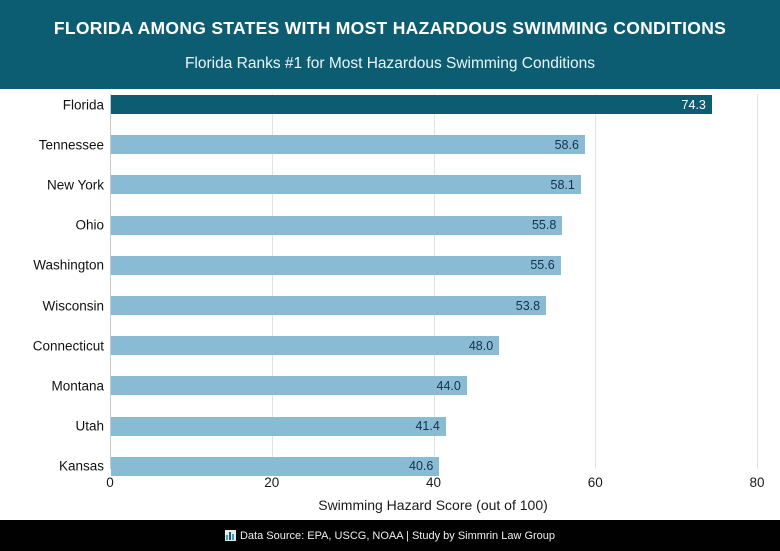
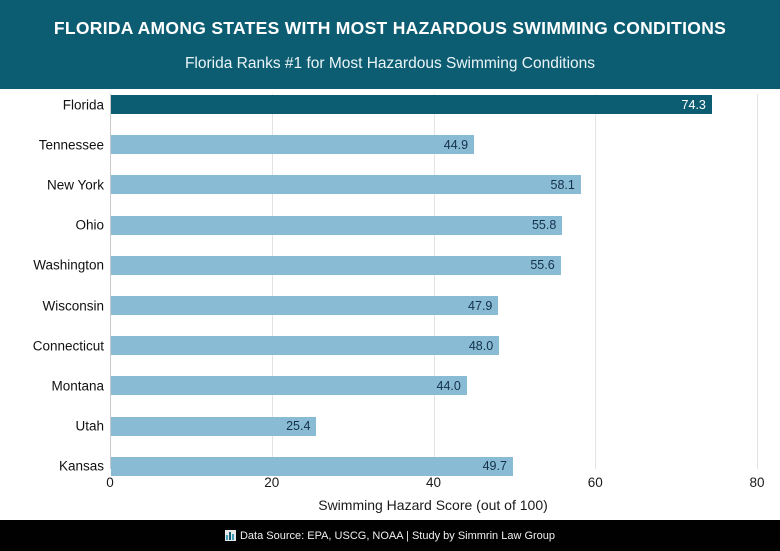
Tennessee: 58.6 -> 44.9
Wisconsin: 53.8 -> 47.9
Utah: 41.4 -> 25.4
Kansas: 40.6 -> 49.7
